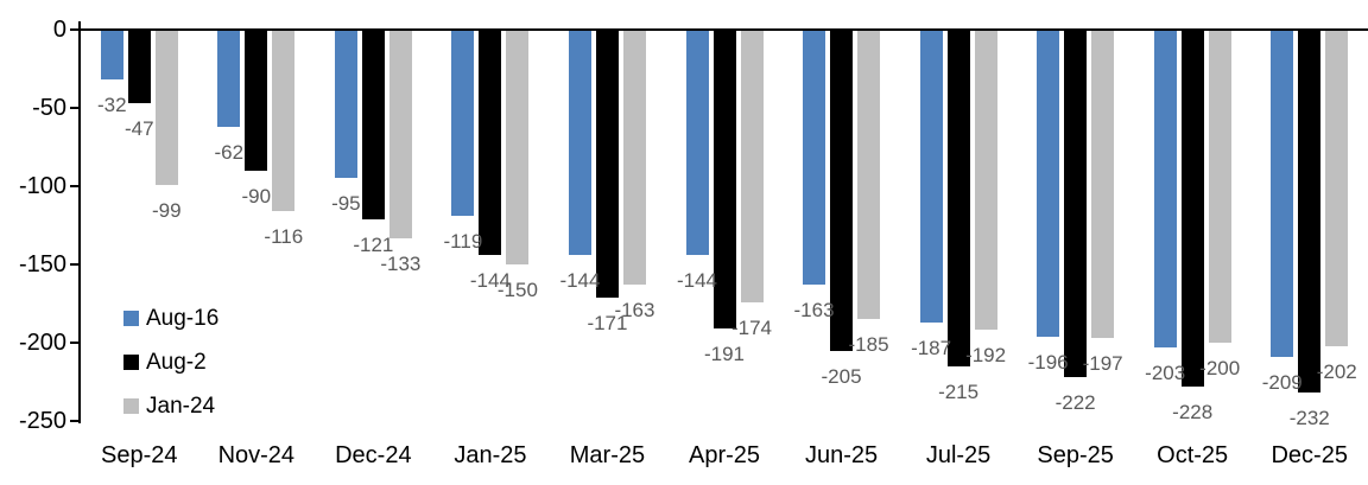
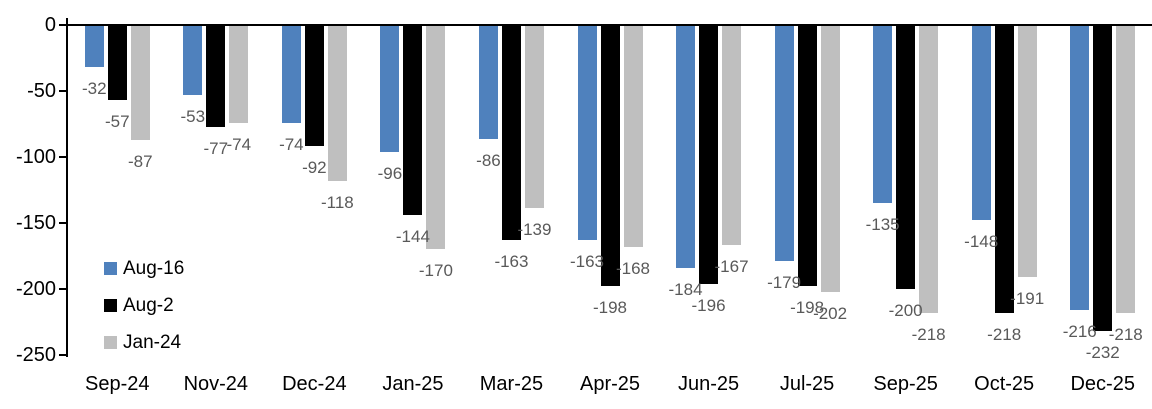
Aug-2/Sep-24: -47 -> -57
Jan-24/Sep-24: -99 -> -87
Aug-16/Nov-24: -62 -> -53
Aug-2/Nov-24: -90 -> -77
Jan-24/Nov-24: -116 -> -74
Aug-16/Dec-24: -95 -> -74
Aug-2/Dec-24: -121 -> -92
Jan-24/Dec-24: -133 -> -118
Aug-16/Jan-25: -119 -> -96
Jan-24/Jan-25: -150 -> -170
Aug-16/Mar-25: -144 -> -86
Aug-2/Mar-25: -171 -> -163
Jan-24/Mar-25: -163 -> -139
Aug-16/Apr-25: -144 -> -163
Aug-2/Apr-25: -191 -> -198
Jan-24/Apr-25: -174 -> -168
Aug-16/Jun-25: -163 -> -184
Aug-2/Jun-25: -205 -> -196
Jan-24/Jun-25: -185 -> -167
Aug-16/Jul-25: -187 -> -179
Aug-2/Jul-25: -215 -> -198
Jan-24/Jul-25: -192 -> -202
Aug-16/Sep-25: -196 -> -135
Aug-2/Sep-25: -222 -> -200
Jan-24/Sep-25: -197 -> -218
Aug-16/Oct-25: -203 -> -148
Aug-2/Oct-25: -228 -> -218
Jan-24/Oct-25: -200 -> -191
Aug-16/Dec-25: -209 -> -216
Jan-24/Dec-25: -202 -> -218
